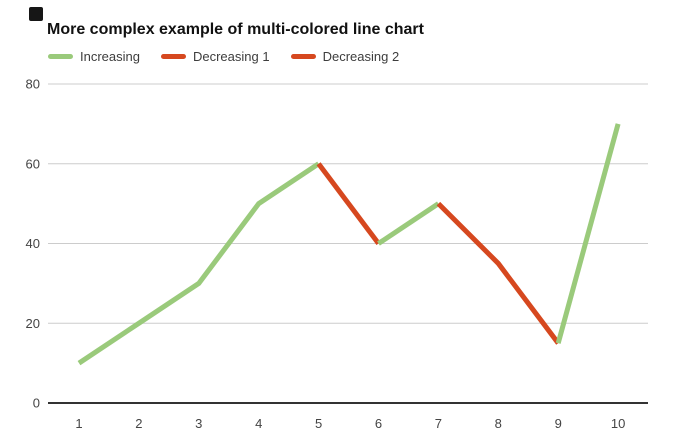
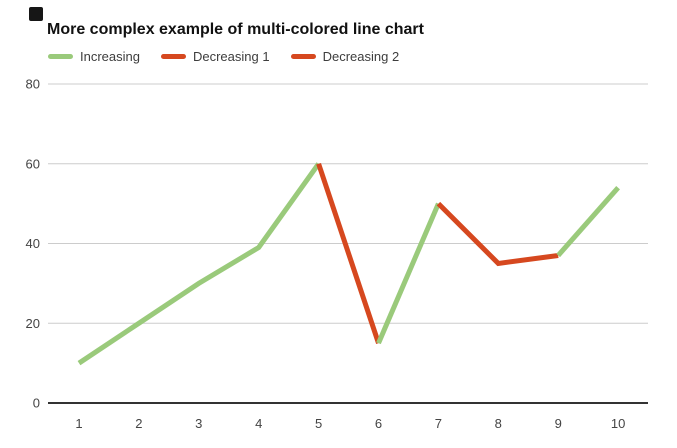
4: 50 -> 39
6: 40 -> 15
9: 15 -> 37
10: 70 -> 54
